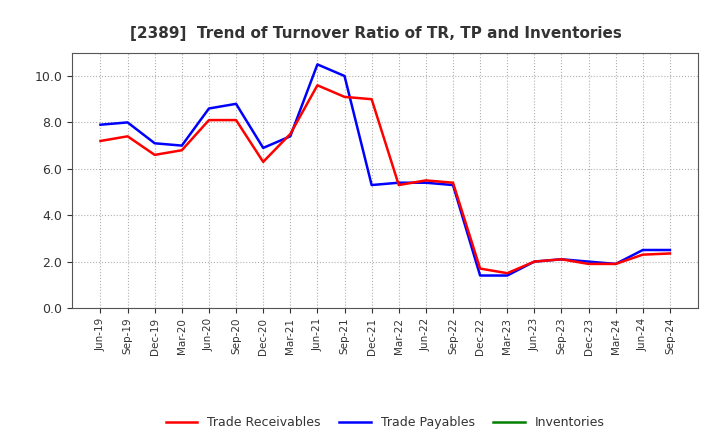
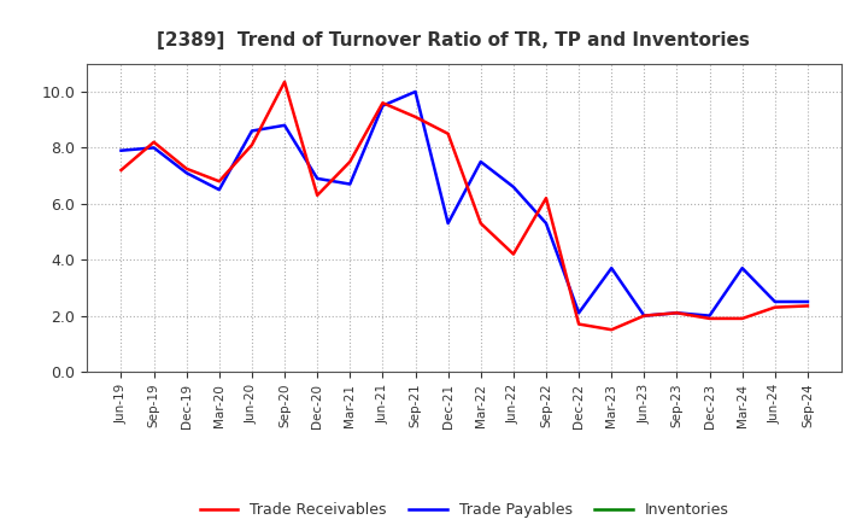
Trade Receivables/Sep-19: 7.40 -> 8.20
Trade Receivables/Dec-19: 6.60 -> 7.25
Trade Payables/Mar-20: 7.0 -> 6.5
Trade Receivables/Sep-20: 8.10 -> 10.35
Trade Payables/Mar-21: 7.4 -> 6.7
Trade Payables/Jun-21: 10.5 -> 9.5
Trade Receivables/Dec-21: 9.00 -> 8.50
Trade Payables/Mar-22: 5.4 -> 7.5
Trade Receivables/Jun-22: 5.50 -> 4.20
Trade Payables/Jun-22: 5.4 -> 6.6
Trade Receivables/Sep-22: 5.40 -> 6.20
Trade Payables/Dec-22: 1.4 -> 2.1
Trade Payables/Mar-23: 1.4 -> 3.7
Trade Payables/Mar-24: 1.9 -> 3.7
